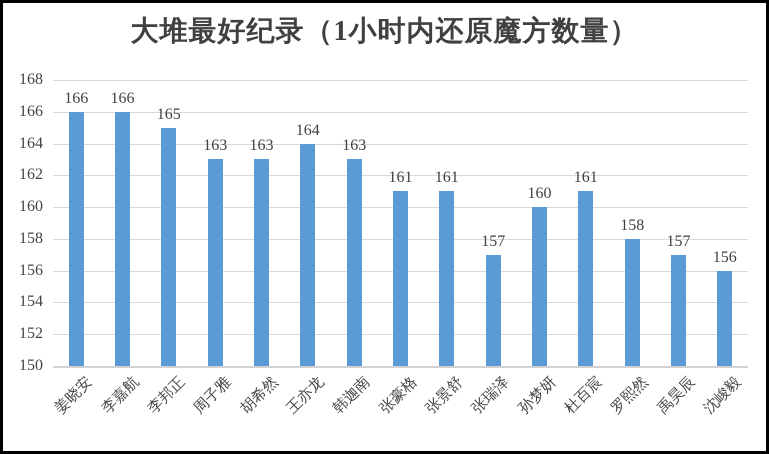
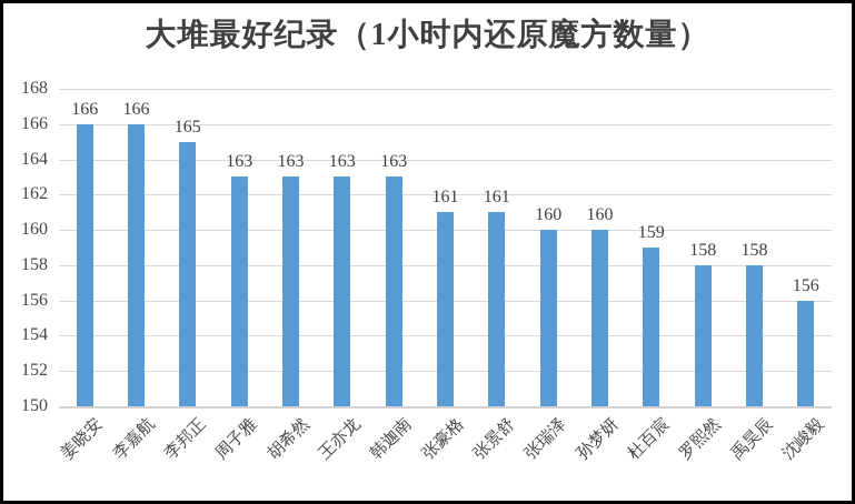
王亦龙: 164 -> 163
张瑞泽: 157 -> 160
杜百宸: 161 -> 159
禹昊辰: 157 -> 158
